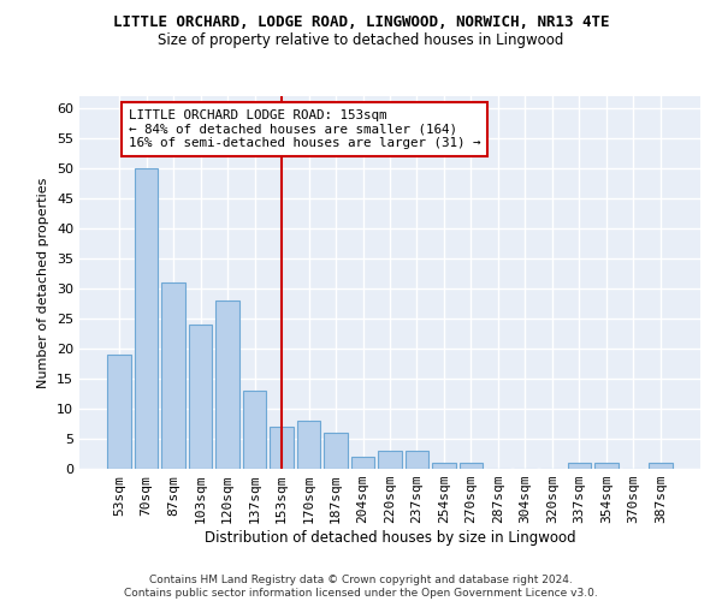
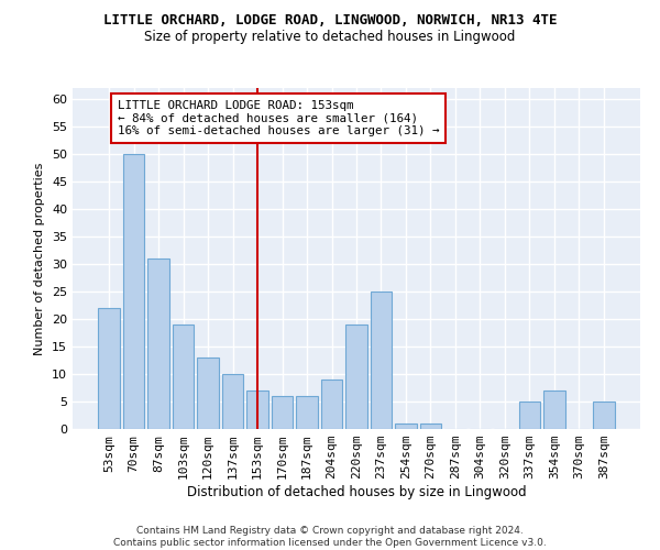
53sqm: 19 -> 22
103sqm: 24 -> 19
120sqm: 28 -> 13
137sqm: 13 -> 10
170sqm: 8 -> 6
204sqm: 2 -> 9
220sqm: 3 -> 19
237sqm: 3 -> 25
337sqm: 1 -> 5
354sqm: 1 -> 7
387sqm: 1 -> 5
